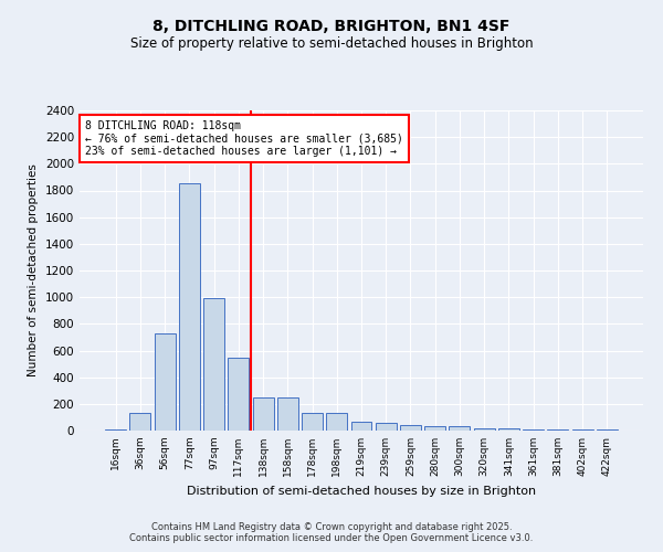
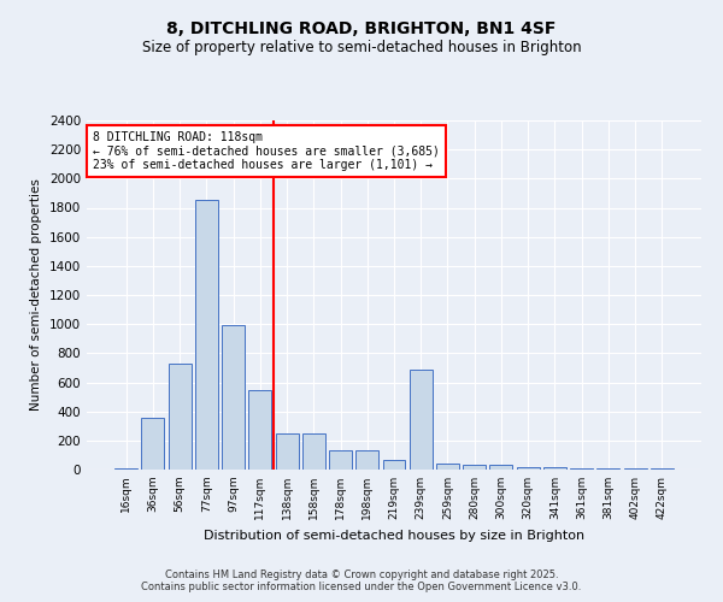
36sqm: 130 -> 360
239sqm: 60 -> 690
